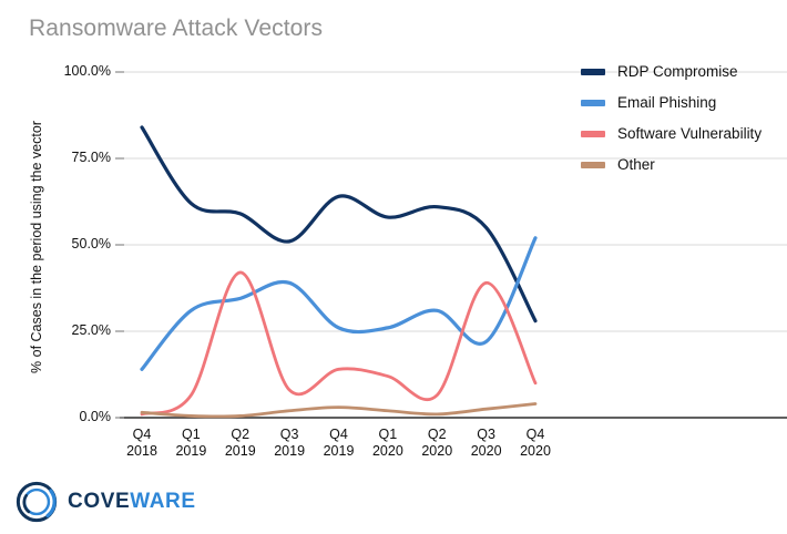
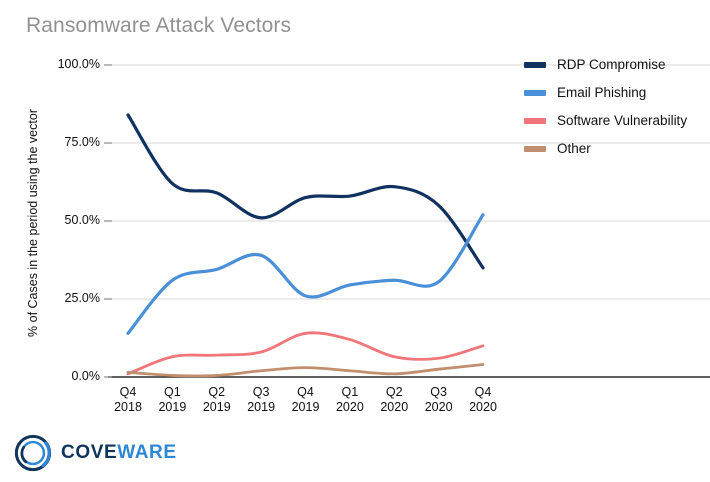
Software Vulnerability/Q2 2019: 42% -> 7%
RDP Compromise/Q4 2019: 64% -> 58%
Email Phishing/Q1 2020: 26% -> 30%
Email Phishing/Q3 2020: 22% -> 30%
Software Vulnerability/Q3 2020: 39% -> 6%
RDP Compromise/Q4 2020: 28% -> 35%
